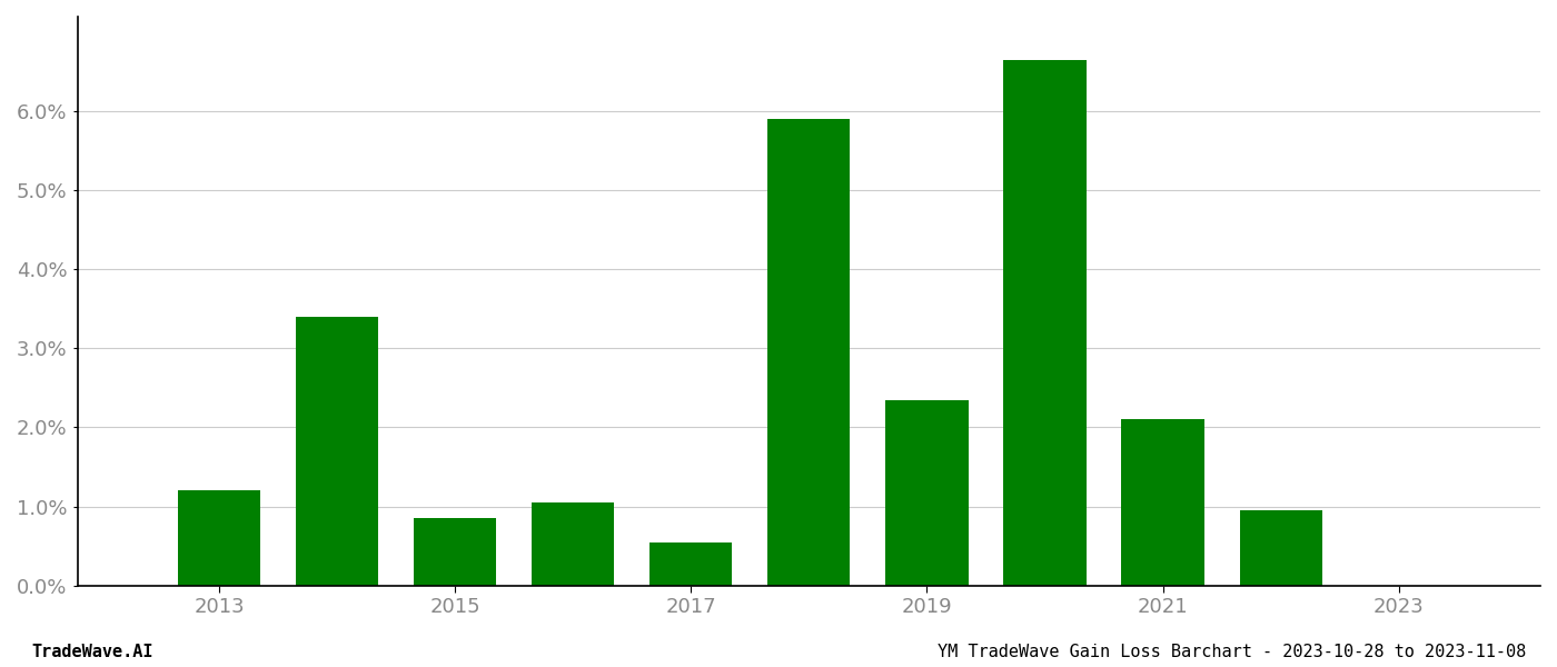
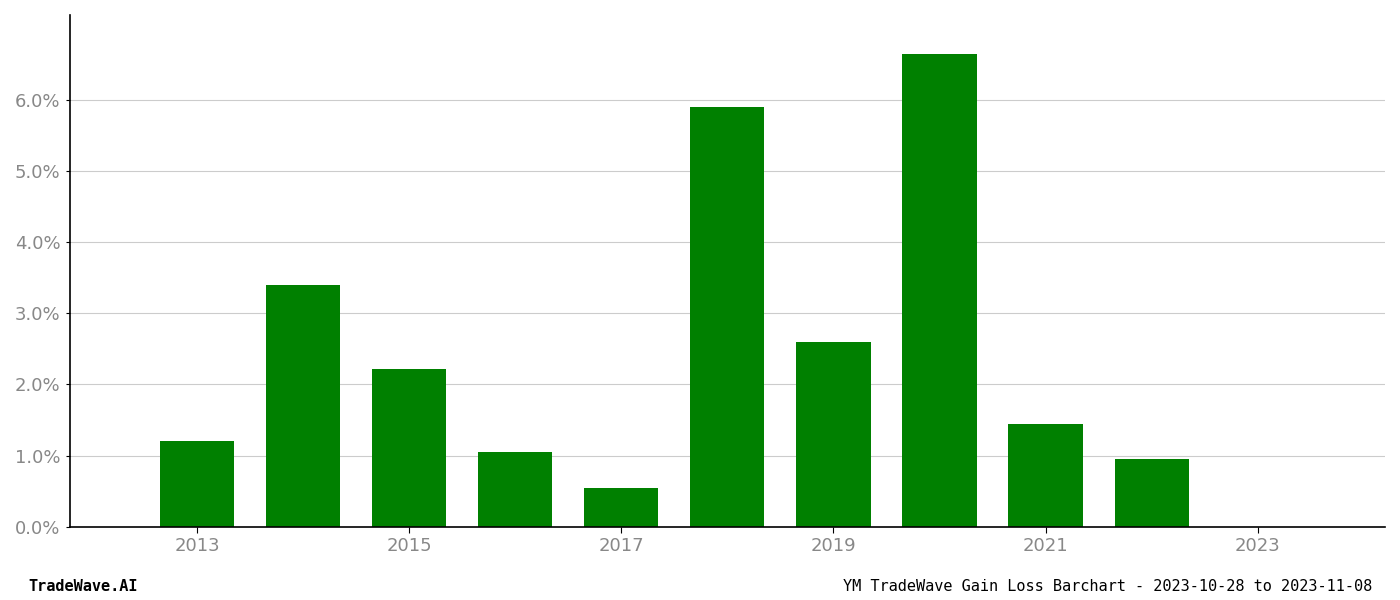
2015: 0.85% -> 2.22%
2019: 2.35% -> 2.60%
2021: 2.10% -> 1.44%
